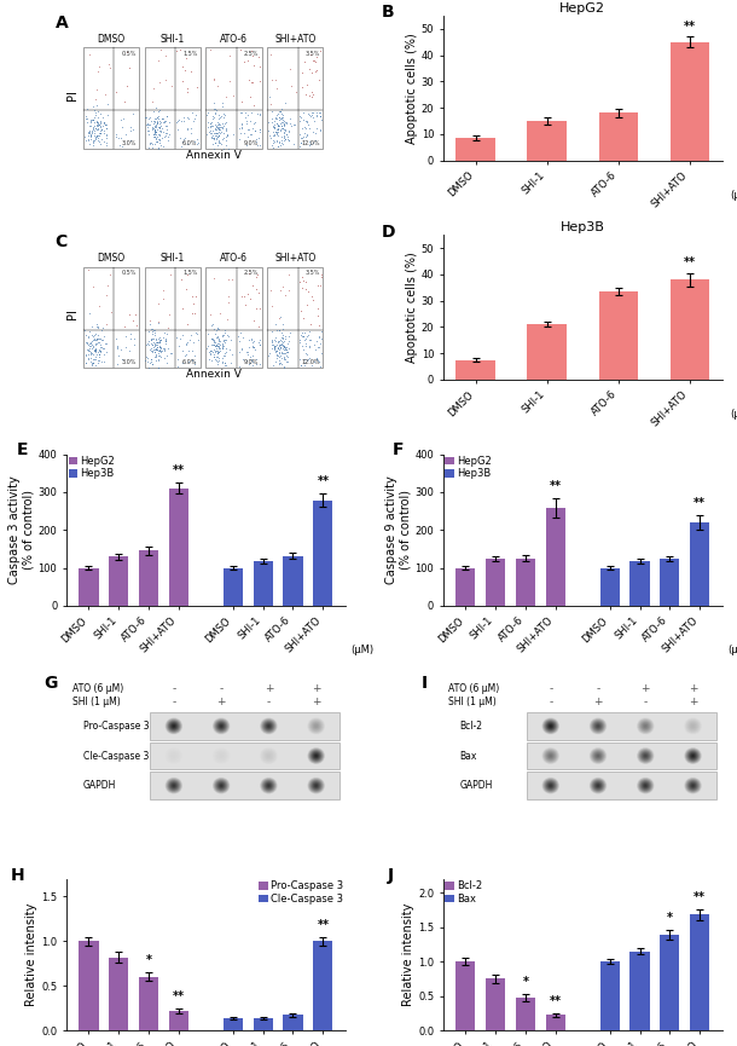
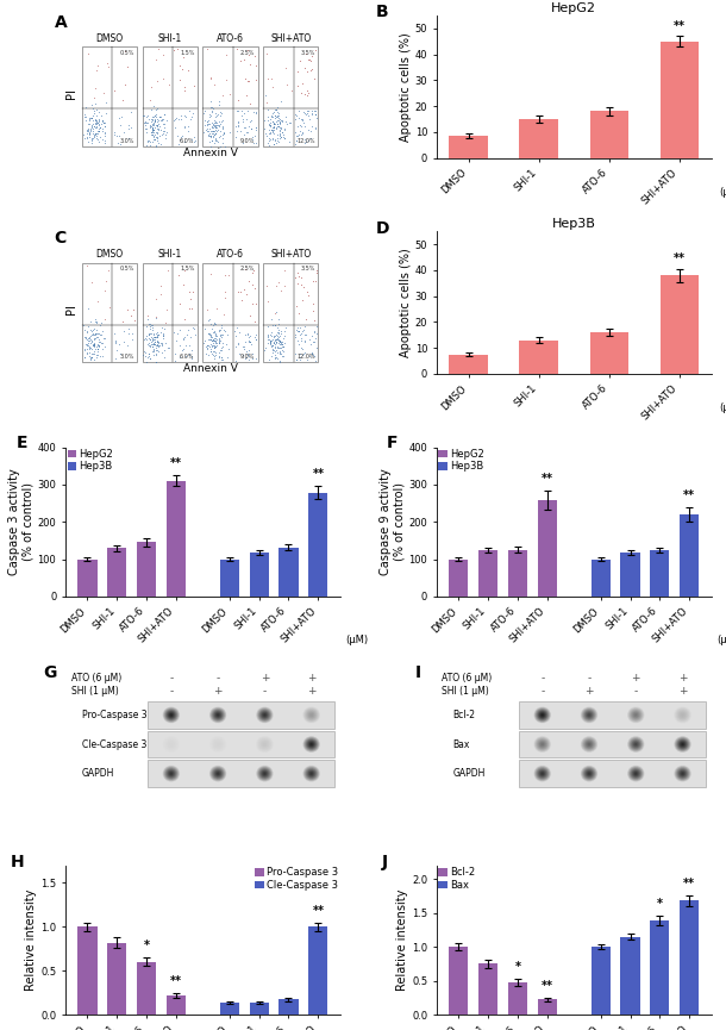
Hep3B/SHI-1: 21.0 -> 13.0
Hep3B/ATO-6: 33.5 -> 16.0
